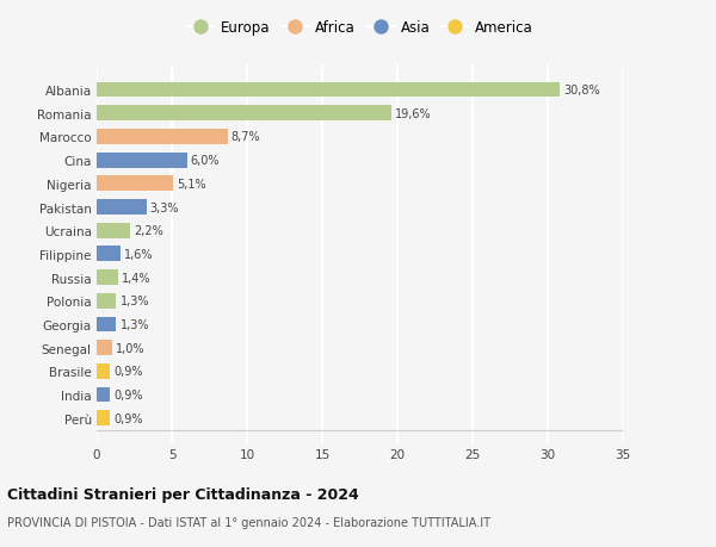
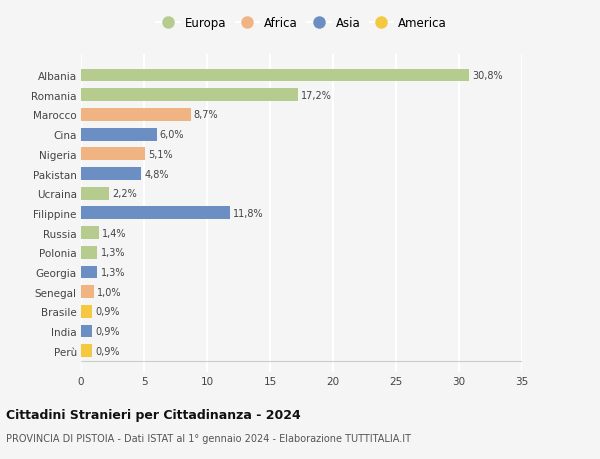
Romania: 19,6% -> 17,2%
Pakistan: 3,3% -> 4,8%
Filippine: 1,6% -> 11,8%
